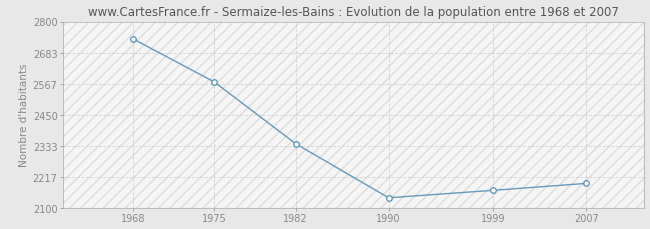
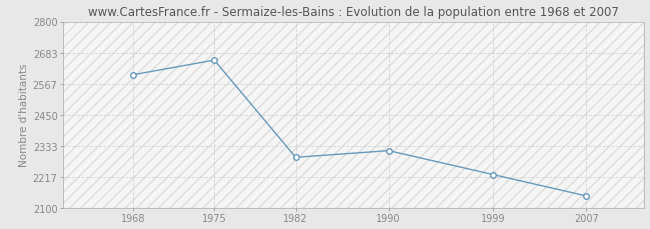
1968: 2735 -> 2600
1975: 2573 -> 2655
1982: 2341 -> 2290
1990: 2138 -> 2315
1999: 2166 -> 2225
2007: 2192 -> 2145
